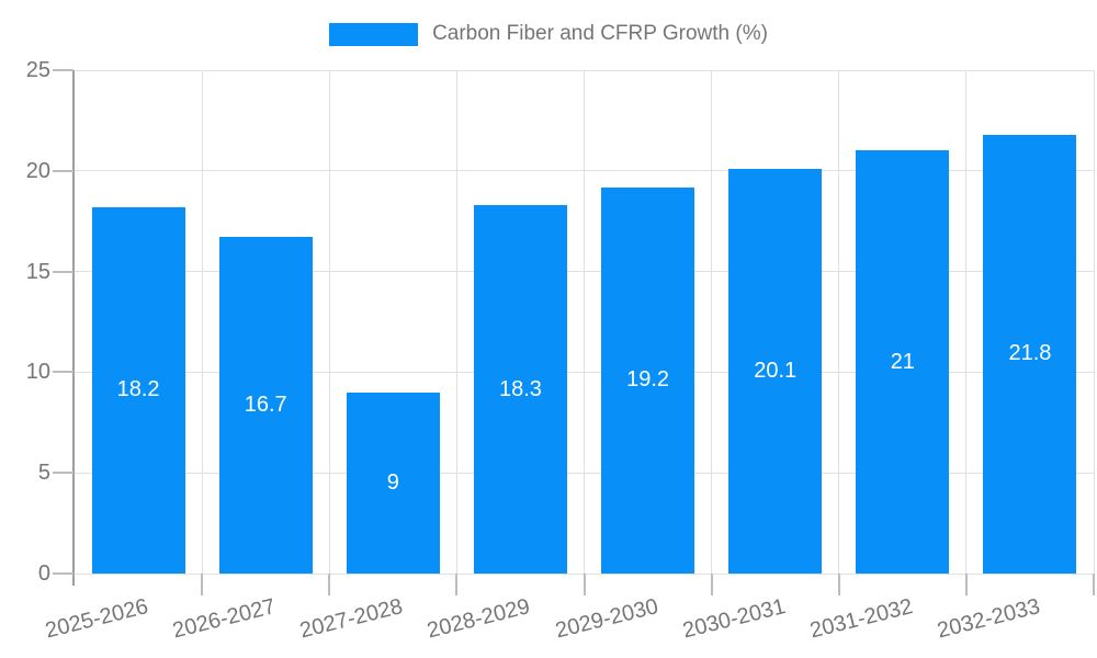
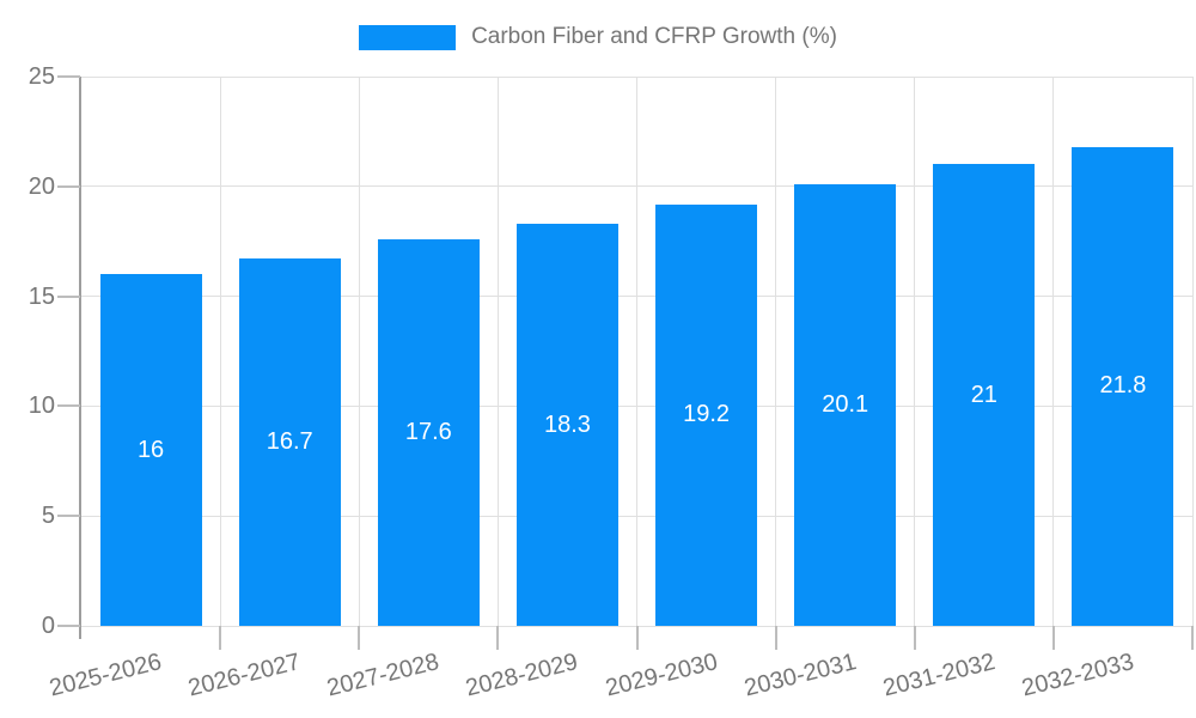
2025-2026: 18.2 -> 16
2027-2028: 9 -> 17.6
